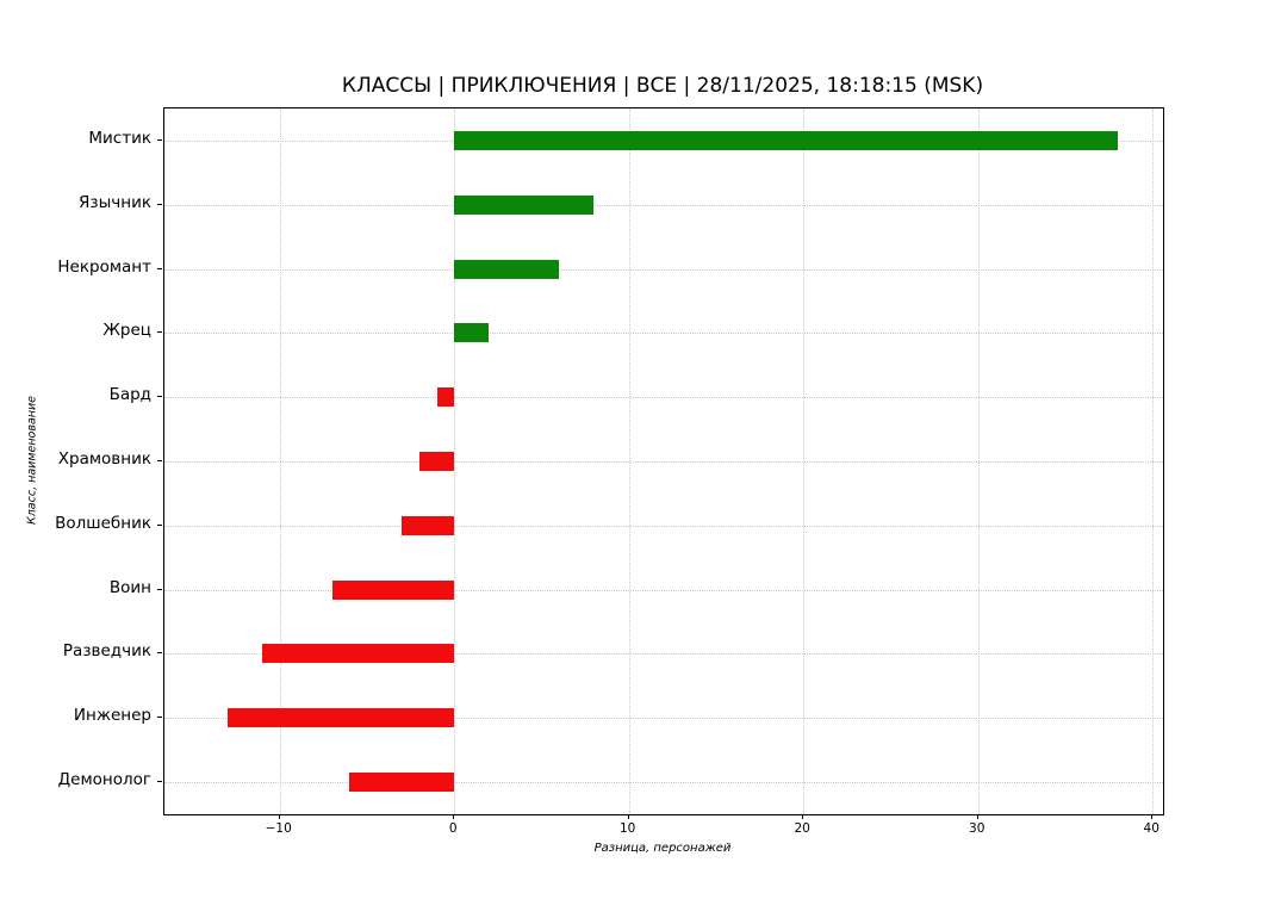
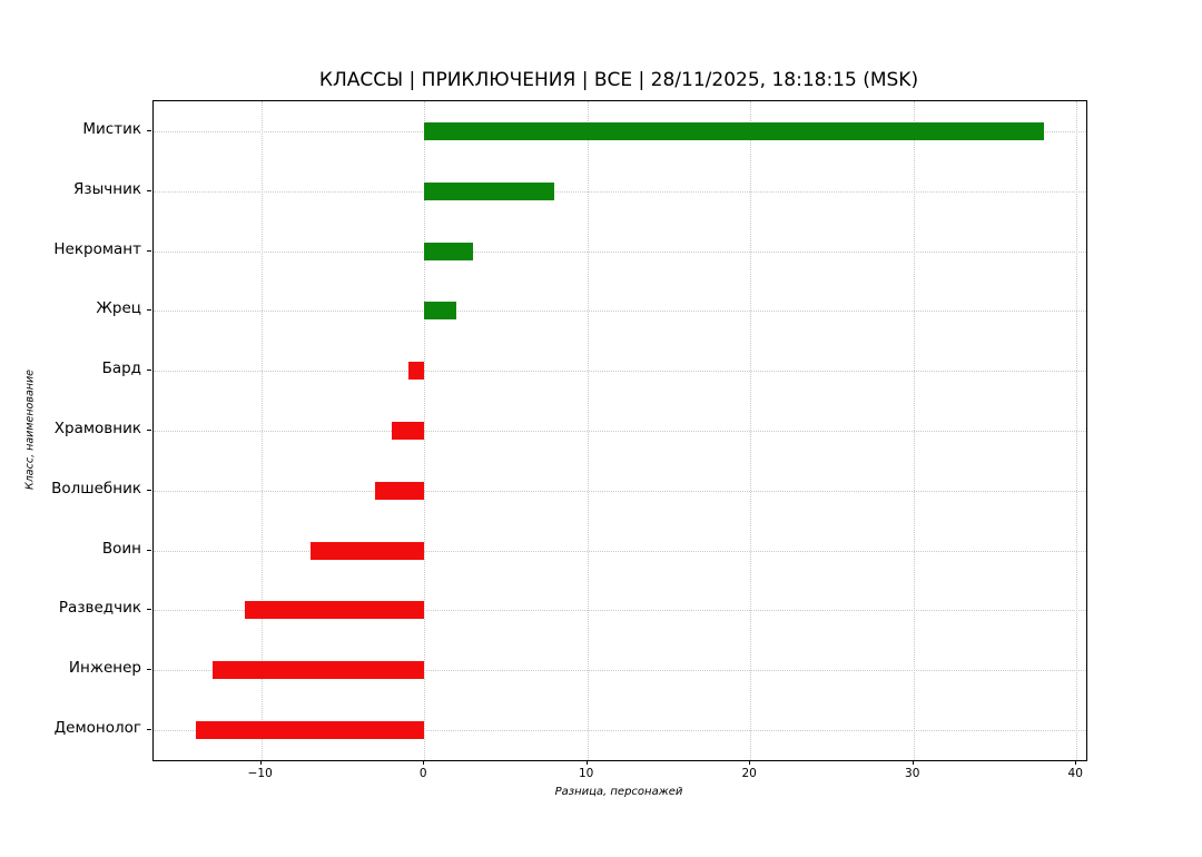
Некромант: 6 -> 3
Демонолог: -6 -> -14
